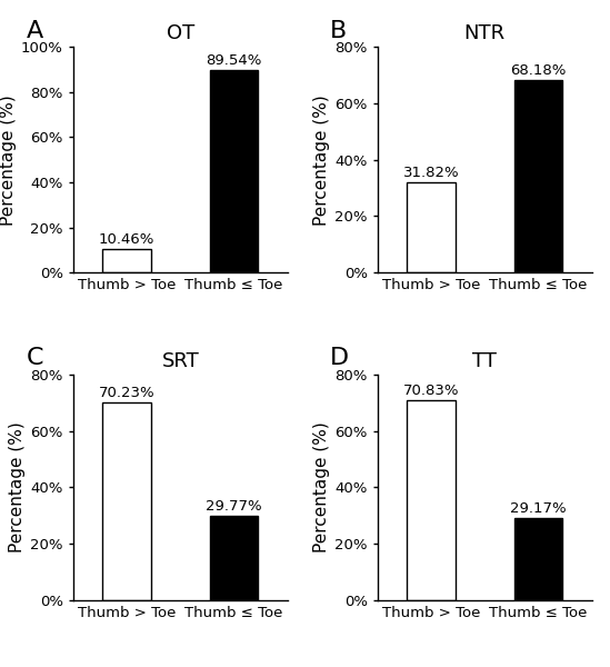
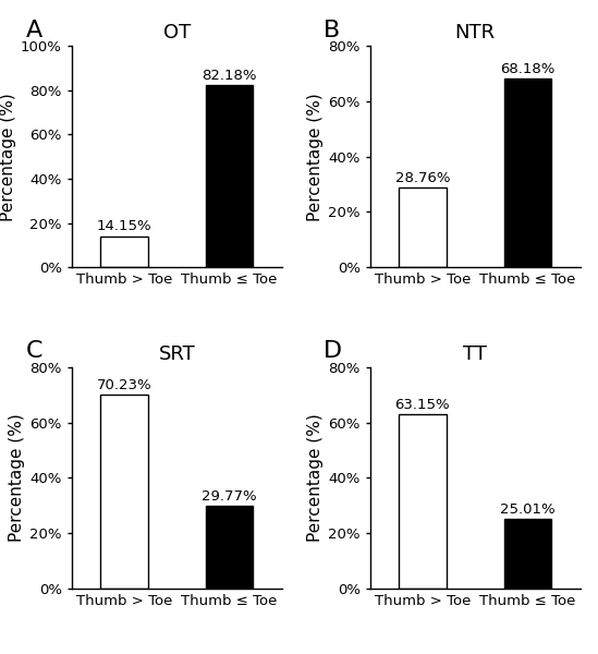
OT/Thumb > Toe: 10.46% -> 14.15%
OT/Thumb ≤ Toe: 89.54% -> 82.18%
NTR/Thumb > Toe: 31.82% -> 28.76%
TT/Thumb > Toe: 70.83% -> 63.15%
TT/Thumb ≤ Toe: 29.17% -> 25.01%
